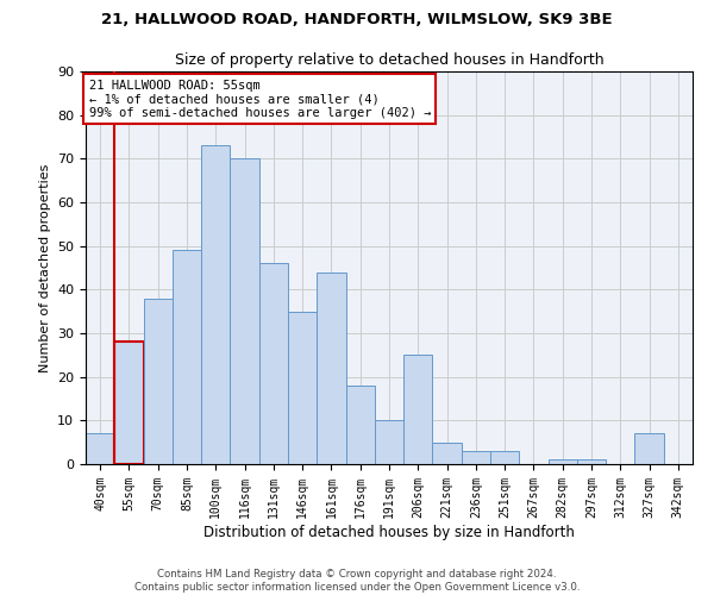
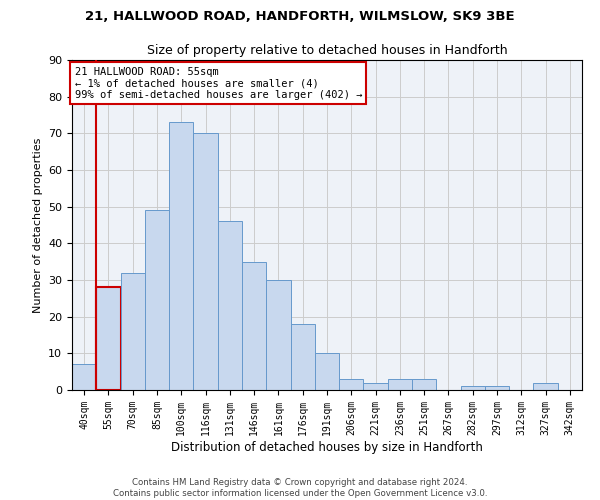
70sqm: 38 -> 32
161sqm: 44 -> 30
206sqm: 25 -> 3
221sqm: 5 -> 2
327sqm: 7 -> 2
